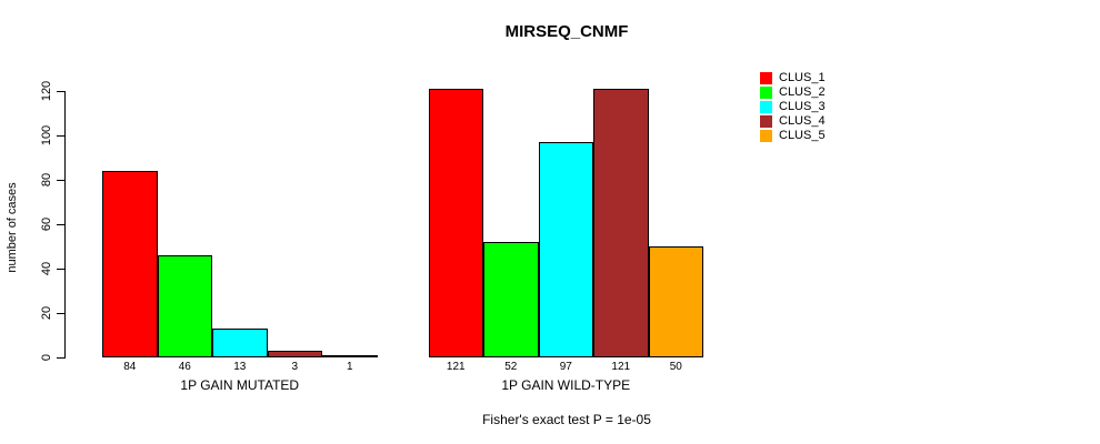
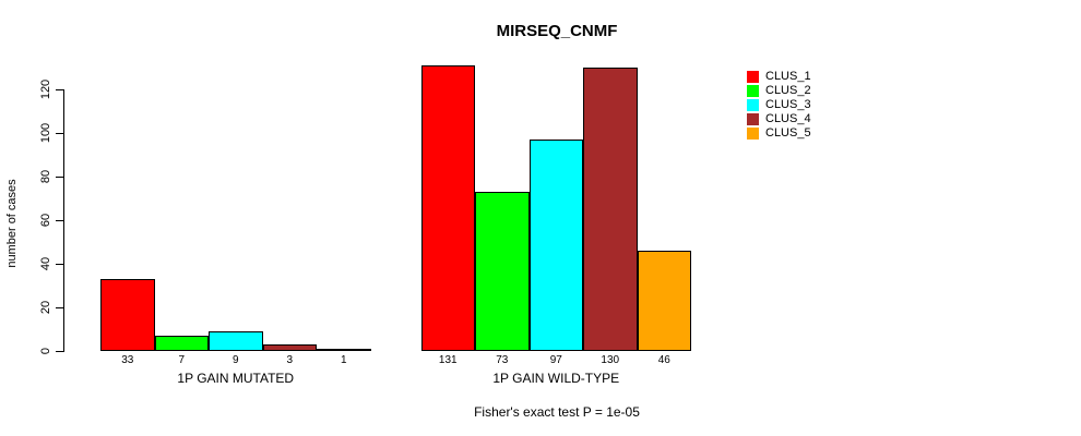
CLUS_1/1P GAIN MUTATED: 84 -> 33
CLUS_2/1P GAIN MUTATED: 46 -> 7
CLUS_3/1P GAIN MUTATED: 13 -> 9
CLUS_1/1P GAIN WILD-TYPE: 121 -> 131
CLUS_2/1P GAIN WILD-TYPE: 52 -> 73
CLUS_4/1P GAIN WILD-TYPE: 121 -> 130
CLUS_5/1P GAIN WILD-TYPE: 50 -> 46
